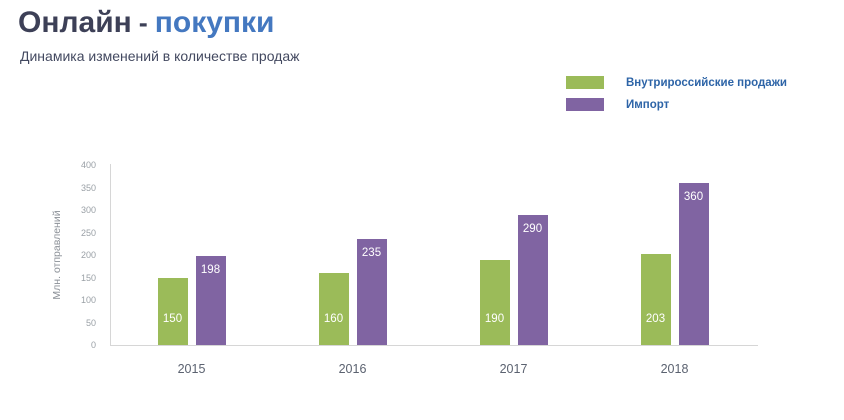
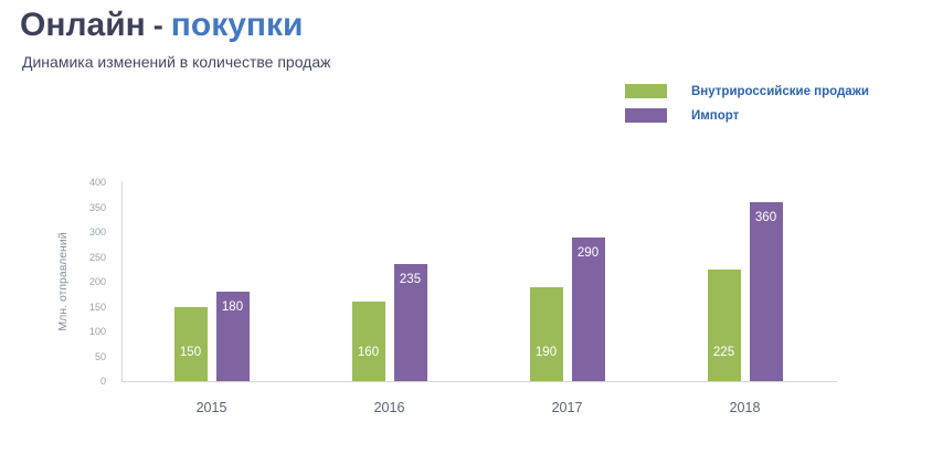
Импорт/2015: 198 -> 180
Внутрироссийские продажи/2018: 203 -> 225
